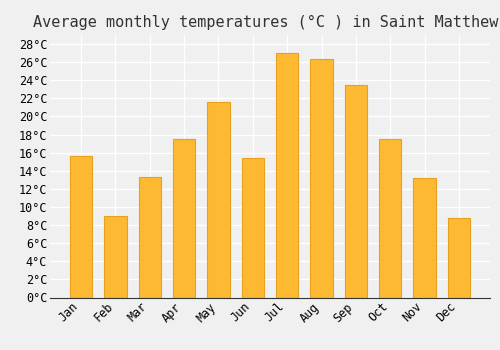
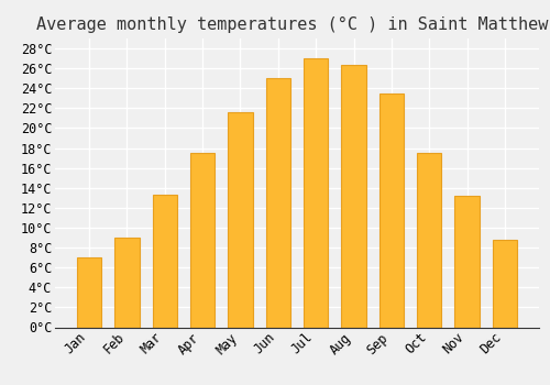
Jan: 15.6°C -> 7.0°C
Jun: 15.4°C -> 25.0°C
